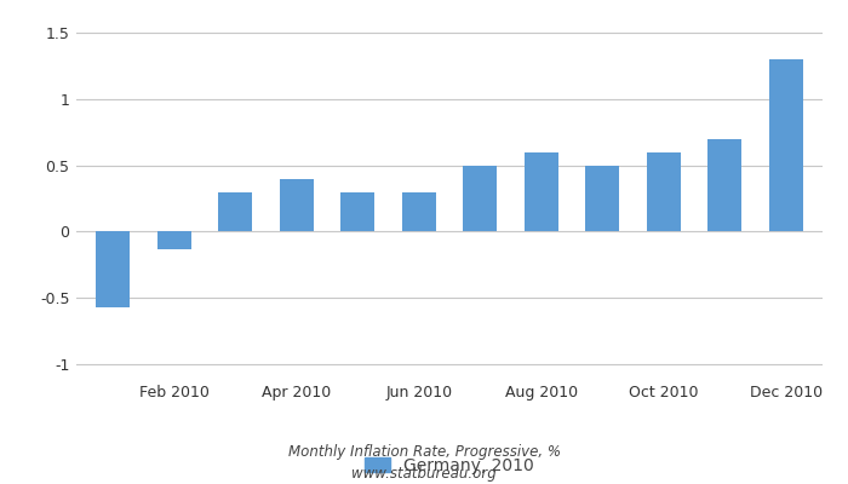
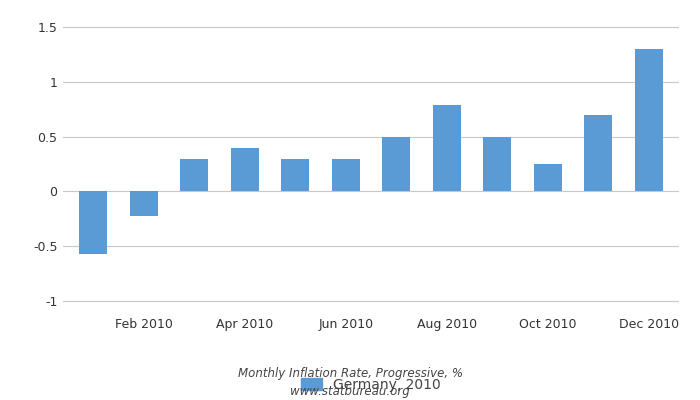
Feb 2010: -0.13 -> -0.22
Aug 2010: 0.60 -> 0.79
Oct 2010: 0.60 -> 0.25
